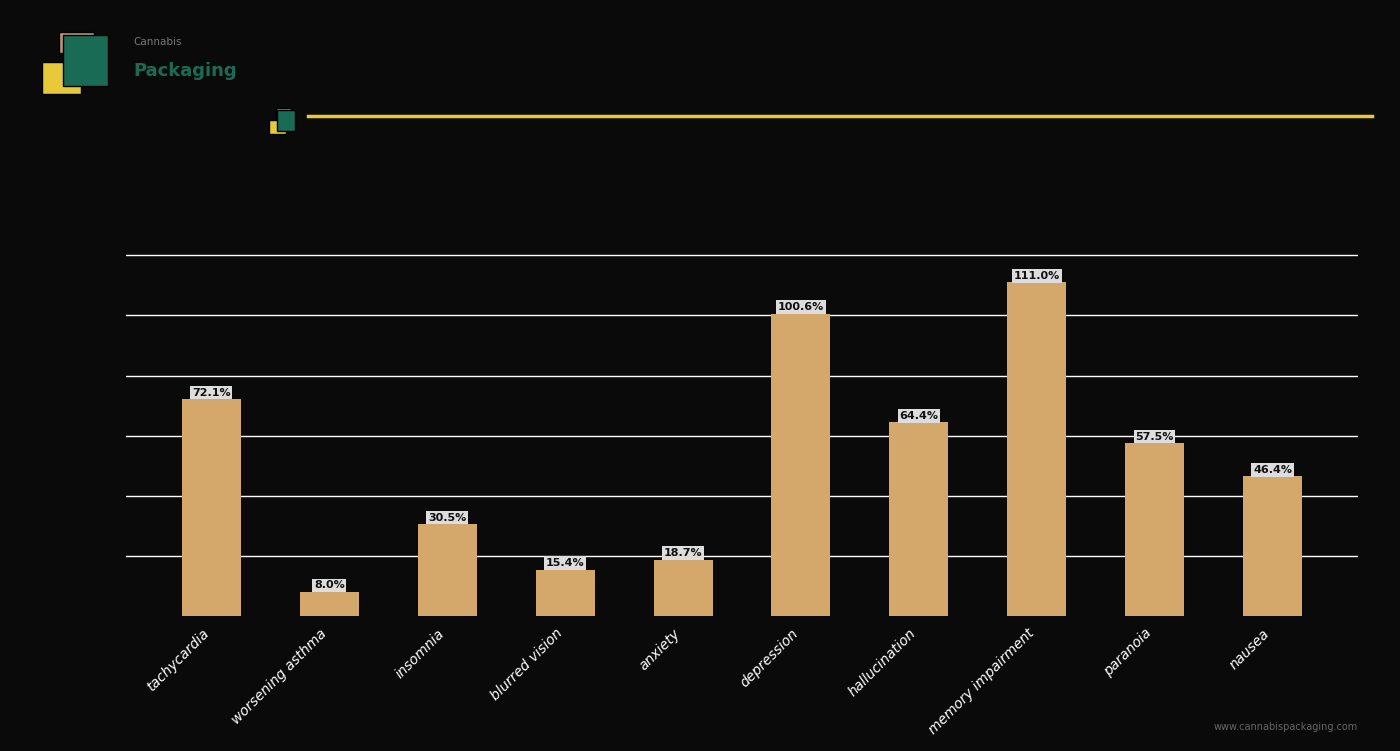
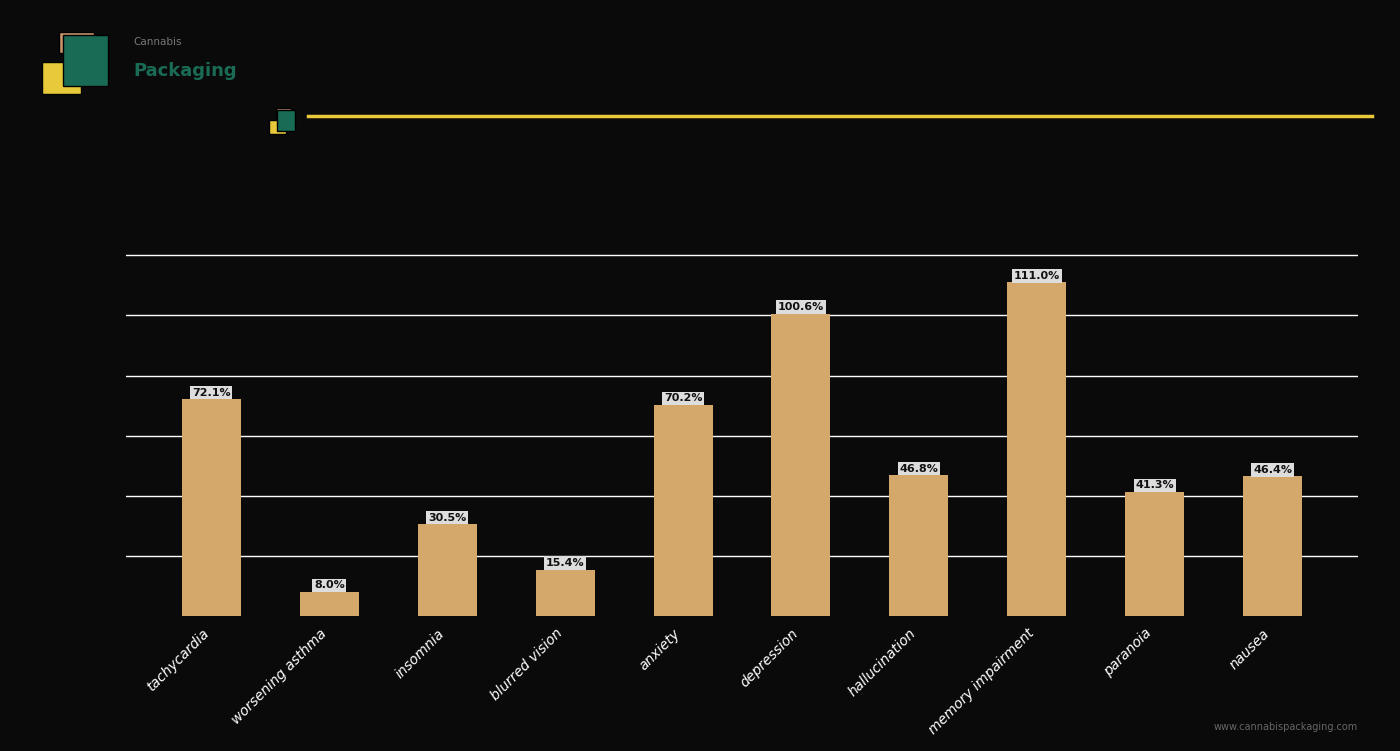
anxiety: 18.7% -> 70.2%
hallucination: 64.4% -> 46.8%
paranoia: 57.5% -> 41.3%
